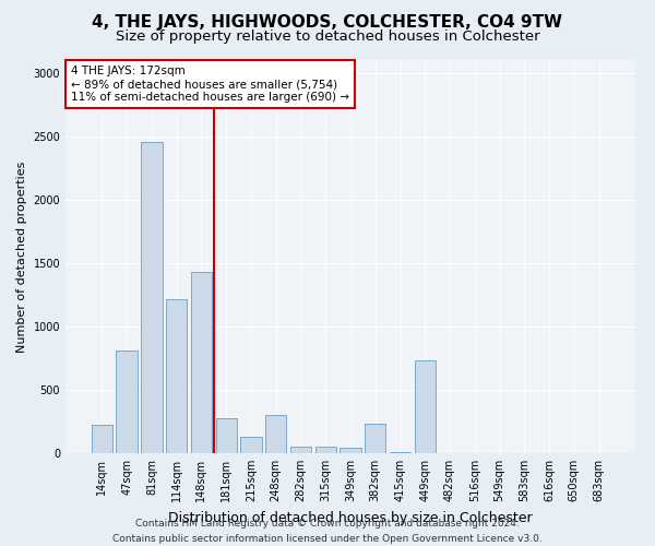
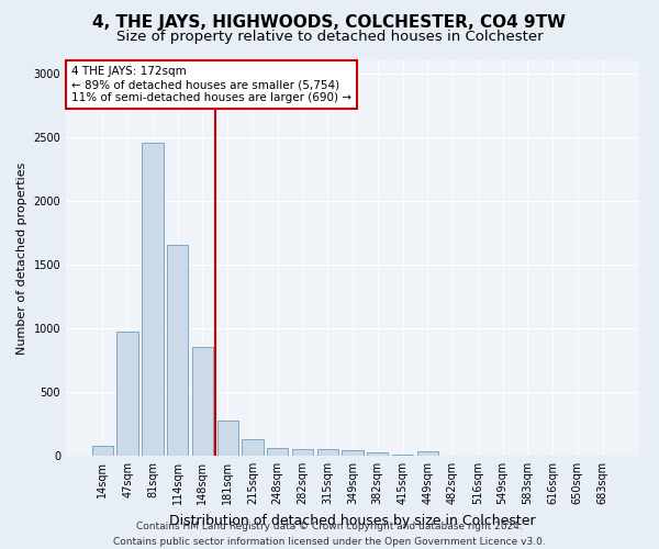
14sqm: 220 -> 80
47sqm: 810 -> 980
114sqm: 1210 -> 1650
148sqm: 1430 -> 850
248sqm: 300 -> 60
382sqm: 230 -> 30
449sqm: 730 -> 40
